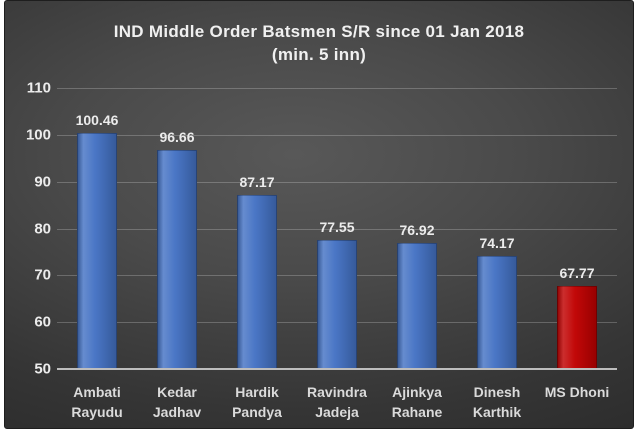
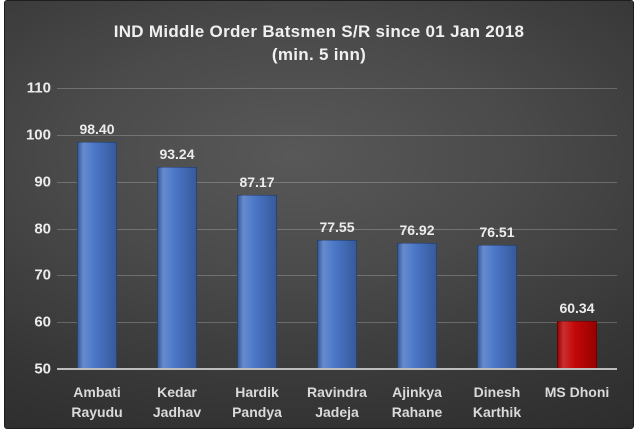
Ambati Rayudu: 100.46 -> 98.40
Kedar Jadhav: 96.66 -> 93.24
Dinesh Karthik: 74.17 -> 76.51
MS Dhoni: 67.77 -> 60.34
